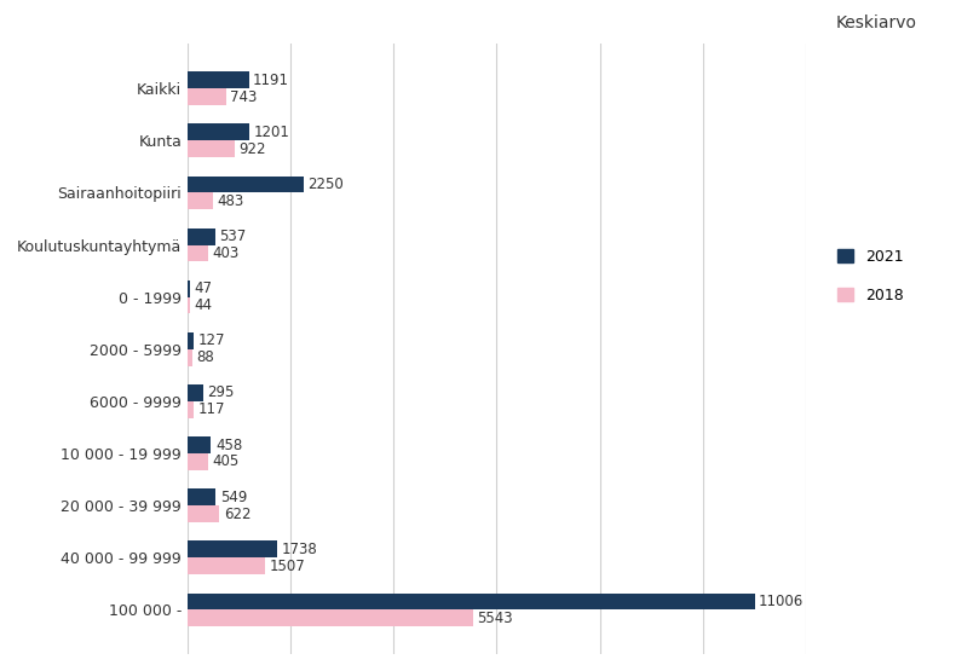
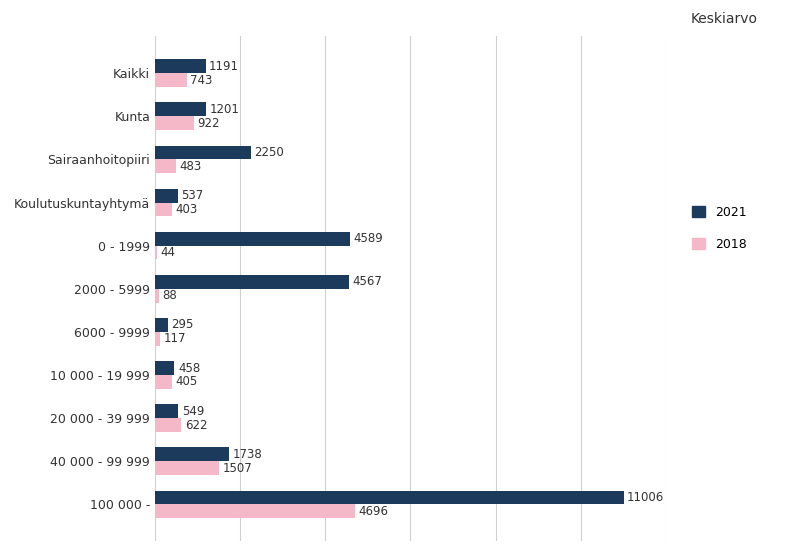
2021/0 - 1999: 47 -> 4589
2021/2000 - 5999: 127 -> 4567
2018/100 000 -: 5543 -> 4696
